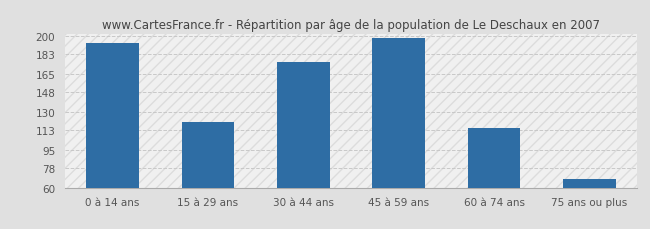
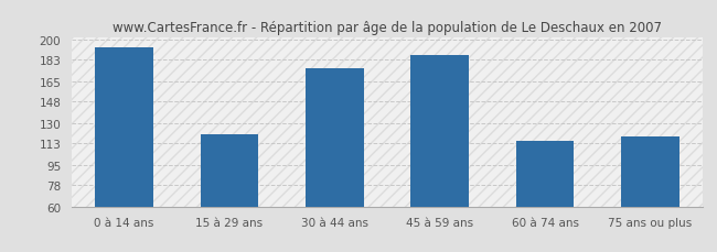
45 à 59 ans: 198 -> 187
75 ans ou plus: 68 -> 119
